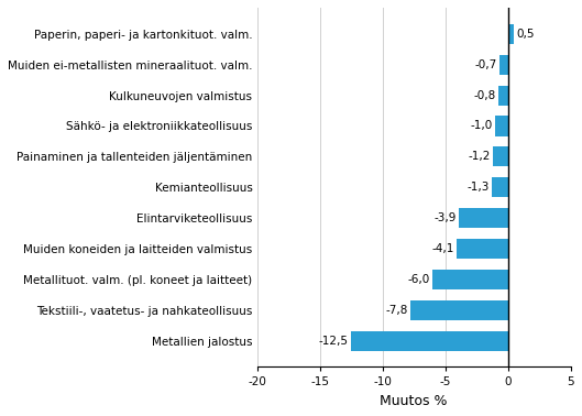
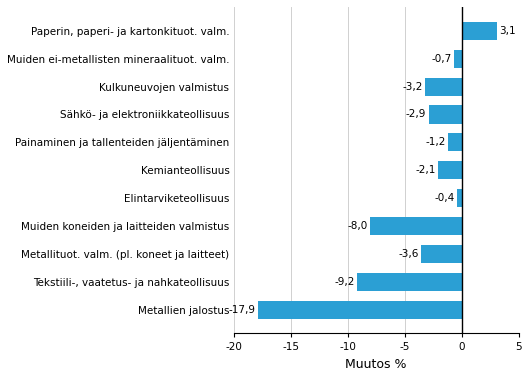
Paperin, paperi- ja kartonkituot. valm.: 0,5 -> 3,1
Kulkuneuvojen valmistus: -0,8 -> -3,2
Sähkö- ja elektroniikkateollisuus: -1,0 -> -2,9
Kemianteollisuus: -1,3 -> -2,1
Elintarviketeollisuus: -3,9 -> -0,4
Muiden koneiden ja laitteiden valmistus: -4,1 -> -8,0
Metallituot. valm. (pl. koneet ja laitteet): -6,0 -> -3,6
Tekstiili-, vaatetus- ja nahkateollisuus: -7,8 -> -9,2
Metallien jalostus: -12,5 -> -17,9
